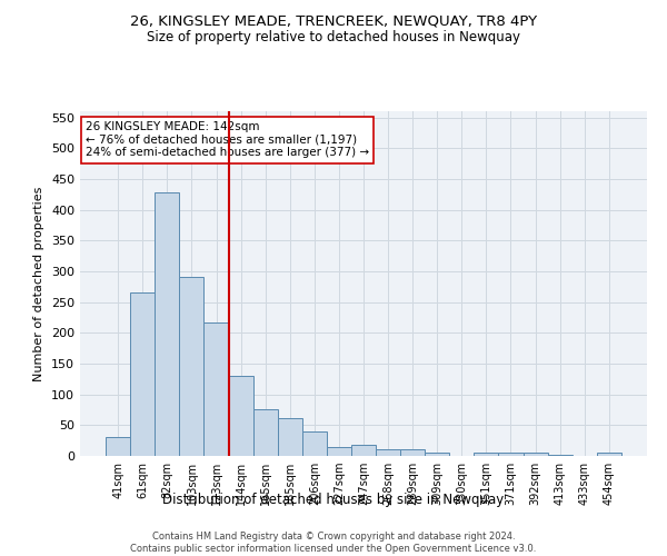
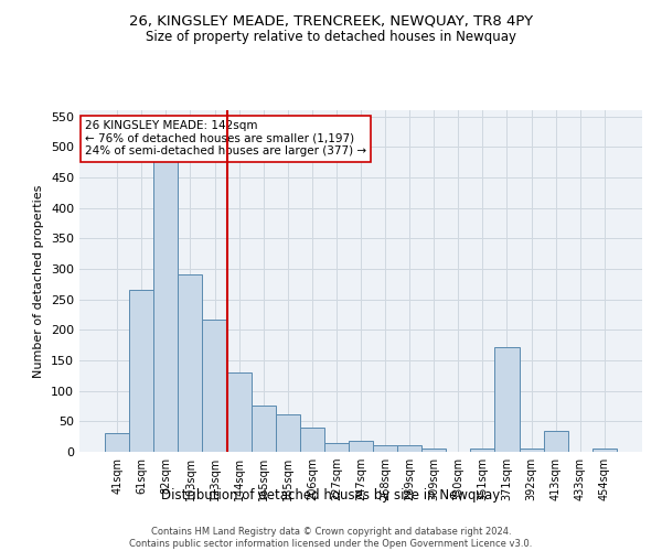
82sqm: 428 -> 480
371sqm: 5 -> 172
413sqm: 2 -> 34
